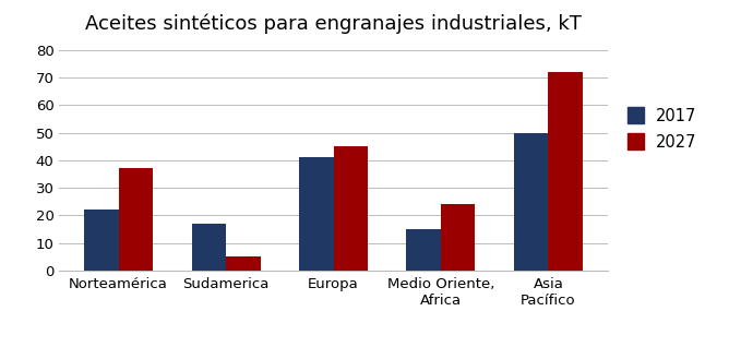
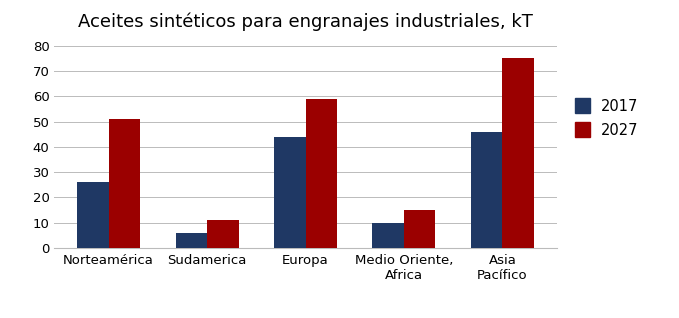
2017/Norteamérica: 22 -> 26
2027/Norteamérica: 37 -> 51
2017/Sudamerica: 17 -> 6
2027/Sudamerica: 5 -> 11
2017/Europa: 41 -> 44
2027/Europa: 45 -> 59
2017/Medio Oriente, Africa: 15 -> 10
2027/Medio Oriente, Africa: 24 -> 15
2017/Asia Pacífico: 50 -> 46
2027/Asia Pacífico: 72 -> 75
